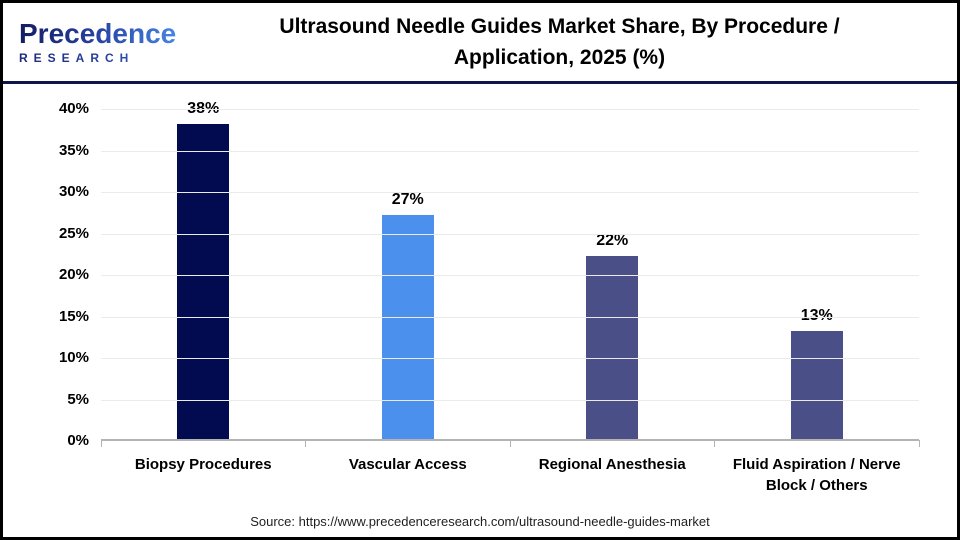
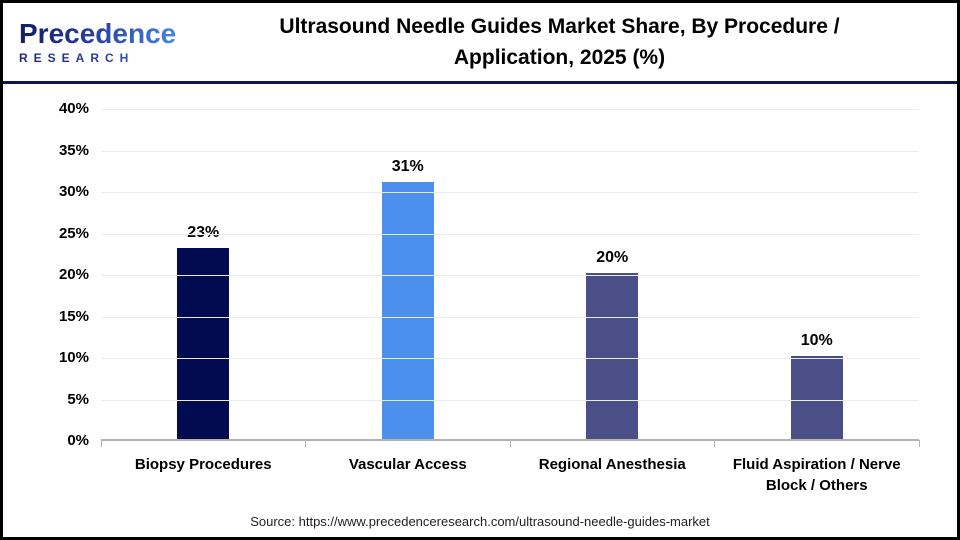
Biopsy Procedures: 38% -> 23%
Vascular Access: 27% -> 31%
Regional Anesthesia: 22% -> 20%
Fluid Aspiration / Nerve Block / Others: 13% -> 10%
